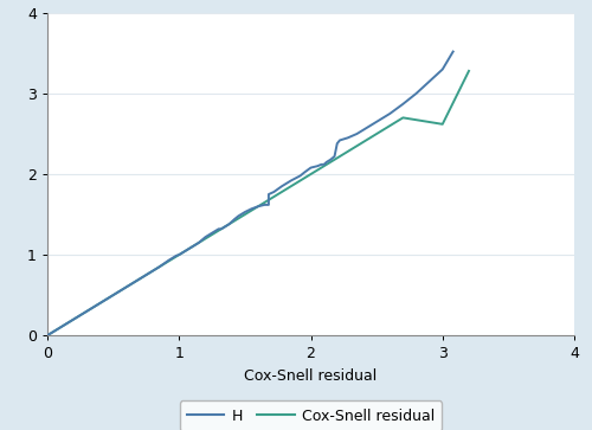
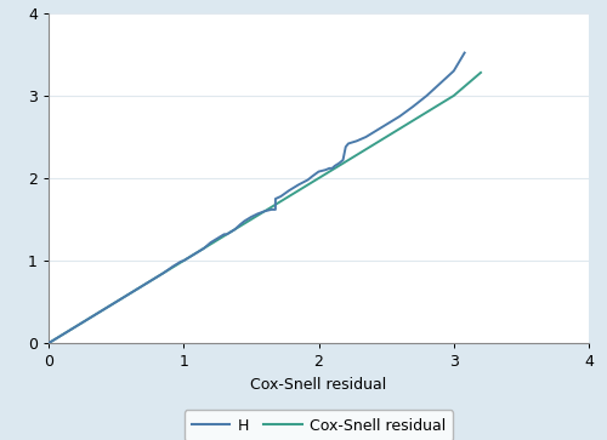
Cox-Snell residual/3: 2.62 -> 3.00
